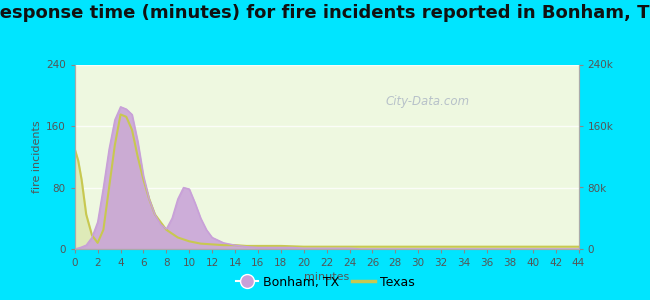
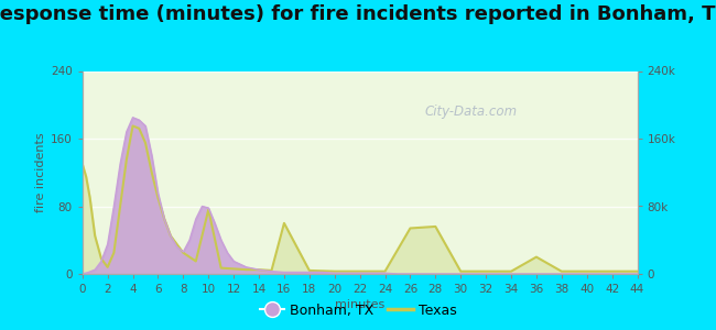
Texas/10: 10 -> 76
Texas/16: 4 -> 60
Texas/26: 3 -> 54
Texas/28: 3 -> 56
Texas/36: 3 -> 20
